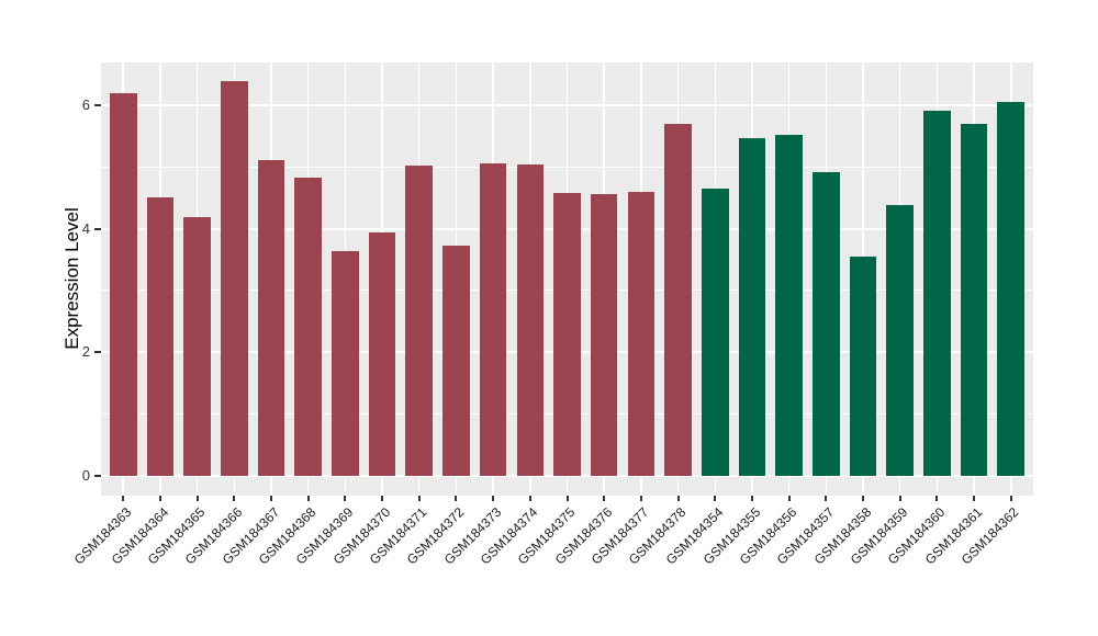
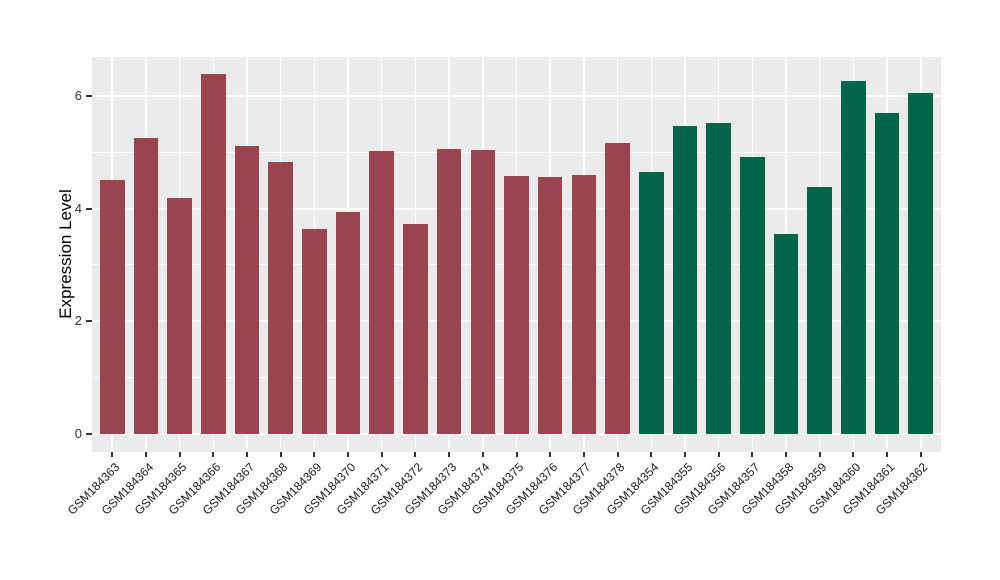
GSM184363: 6.2 -> 4.5
GSM184364: 4.5 -> 5.2
GSM184378: 5.7 -> 5.2
GSM184360: 5.9 -> 6.3
